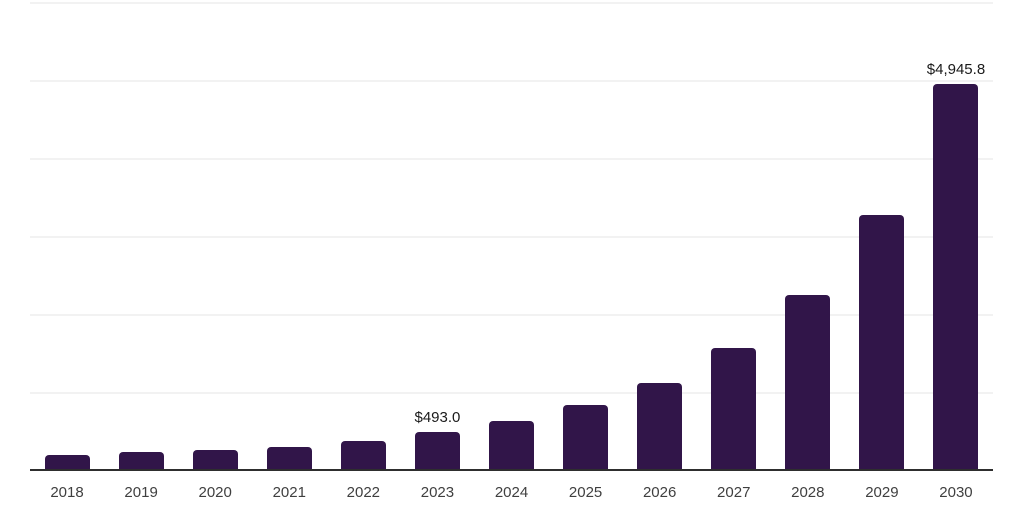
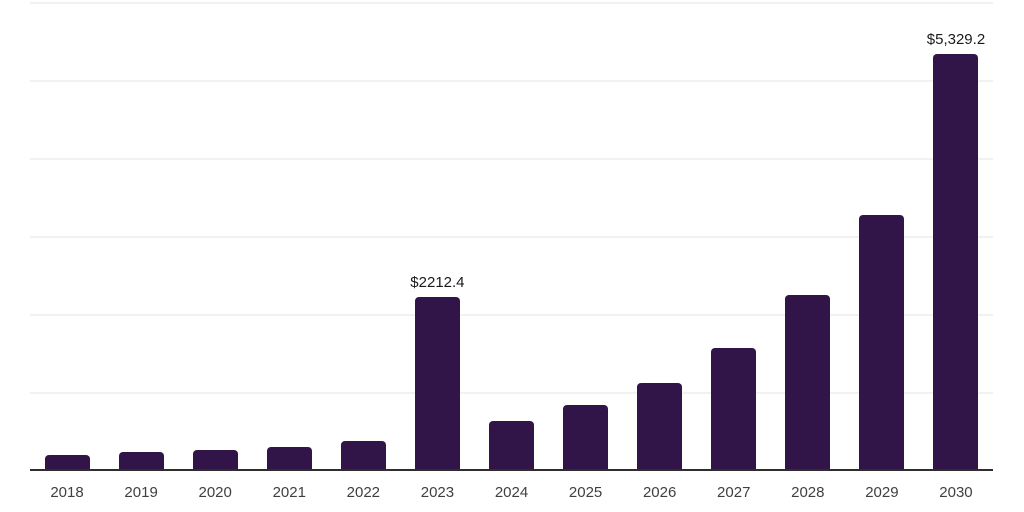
2023: $493.0 -> $2212.4
2030: $4,945.8 -> $5,329.2
